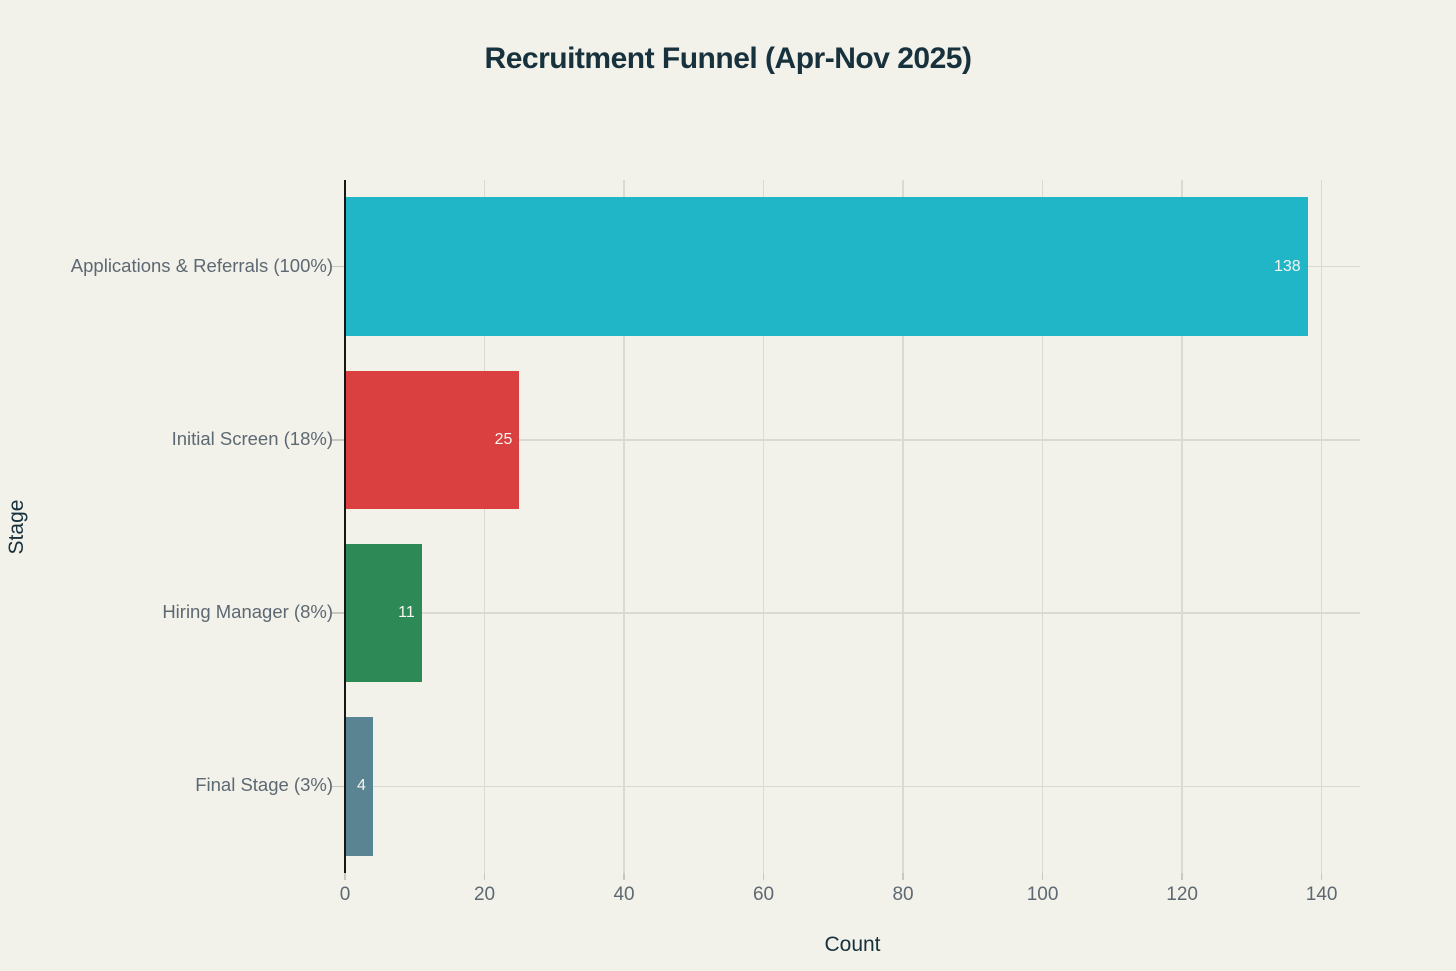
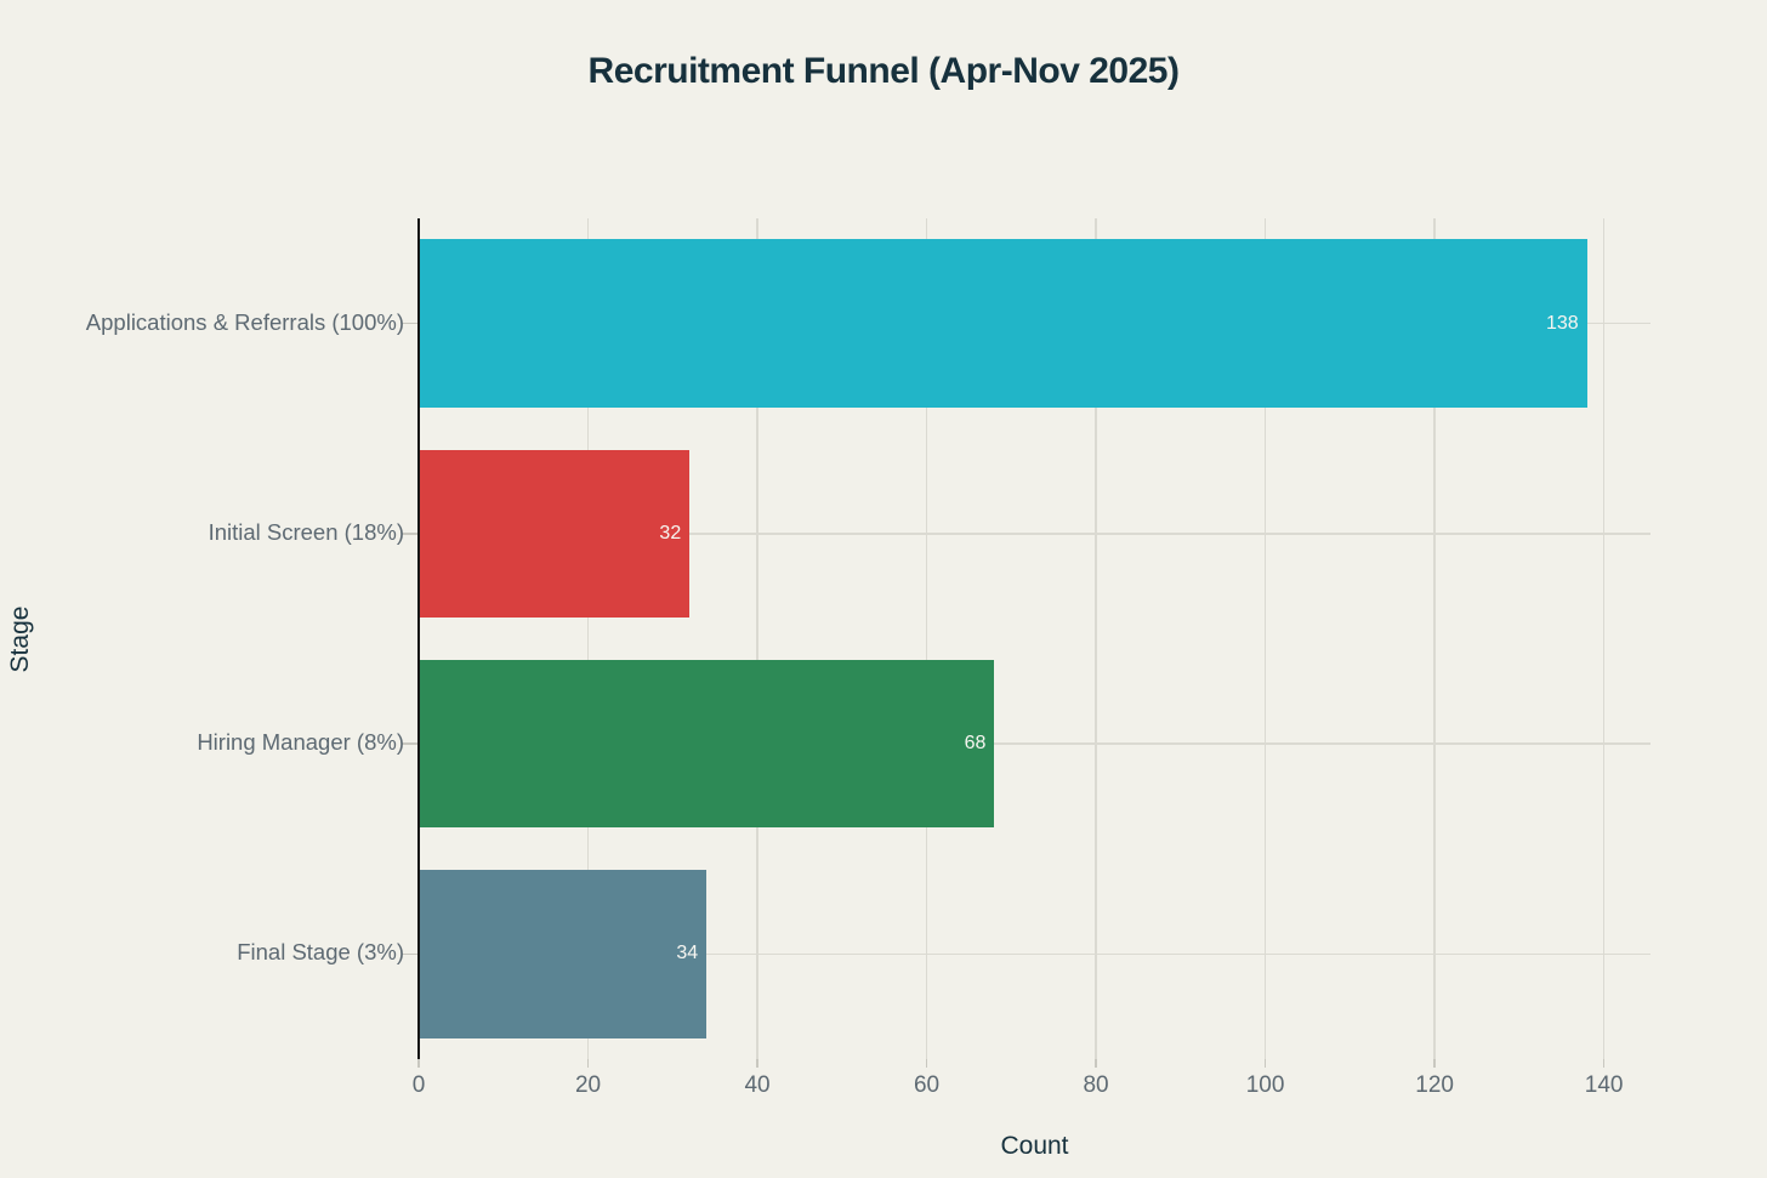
Initial Screen (18%): 25 -> 32
Hiring Manager (8%): 11 -> 68
Final Stage (3%): 4 -> 34
